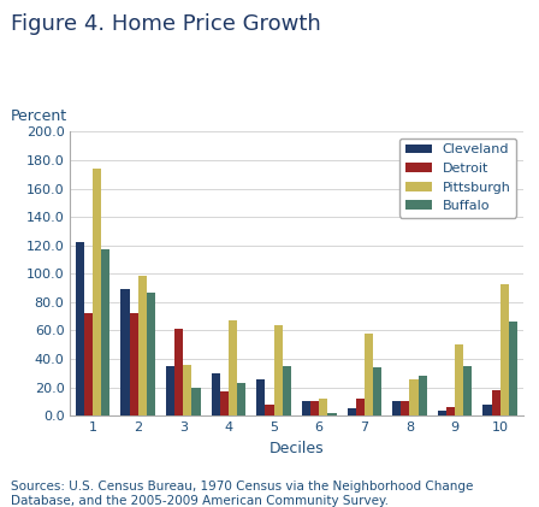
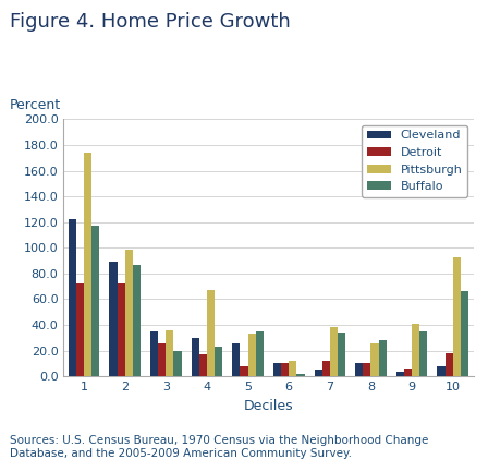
Detroit/3: 61 -> 26
Pittsburgh/5: 64 -> 33
Pittsburgh/7: 58 -> 38
Pittsburgh/9: 50 -> 41
